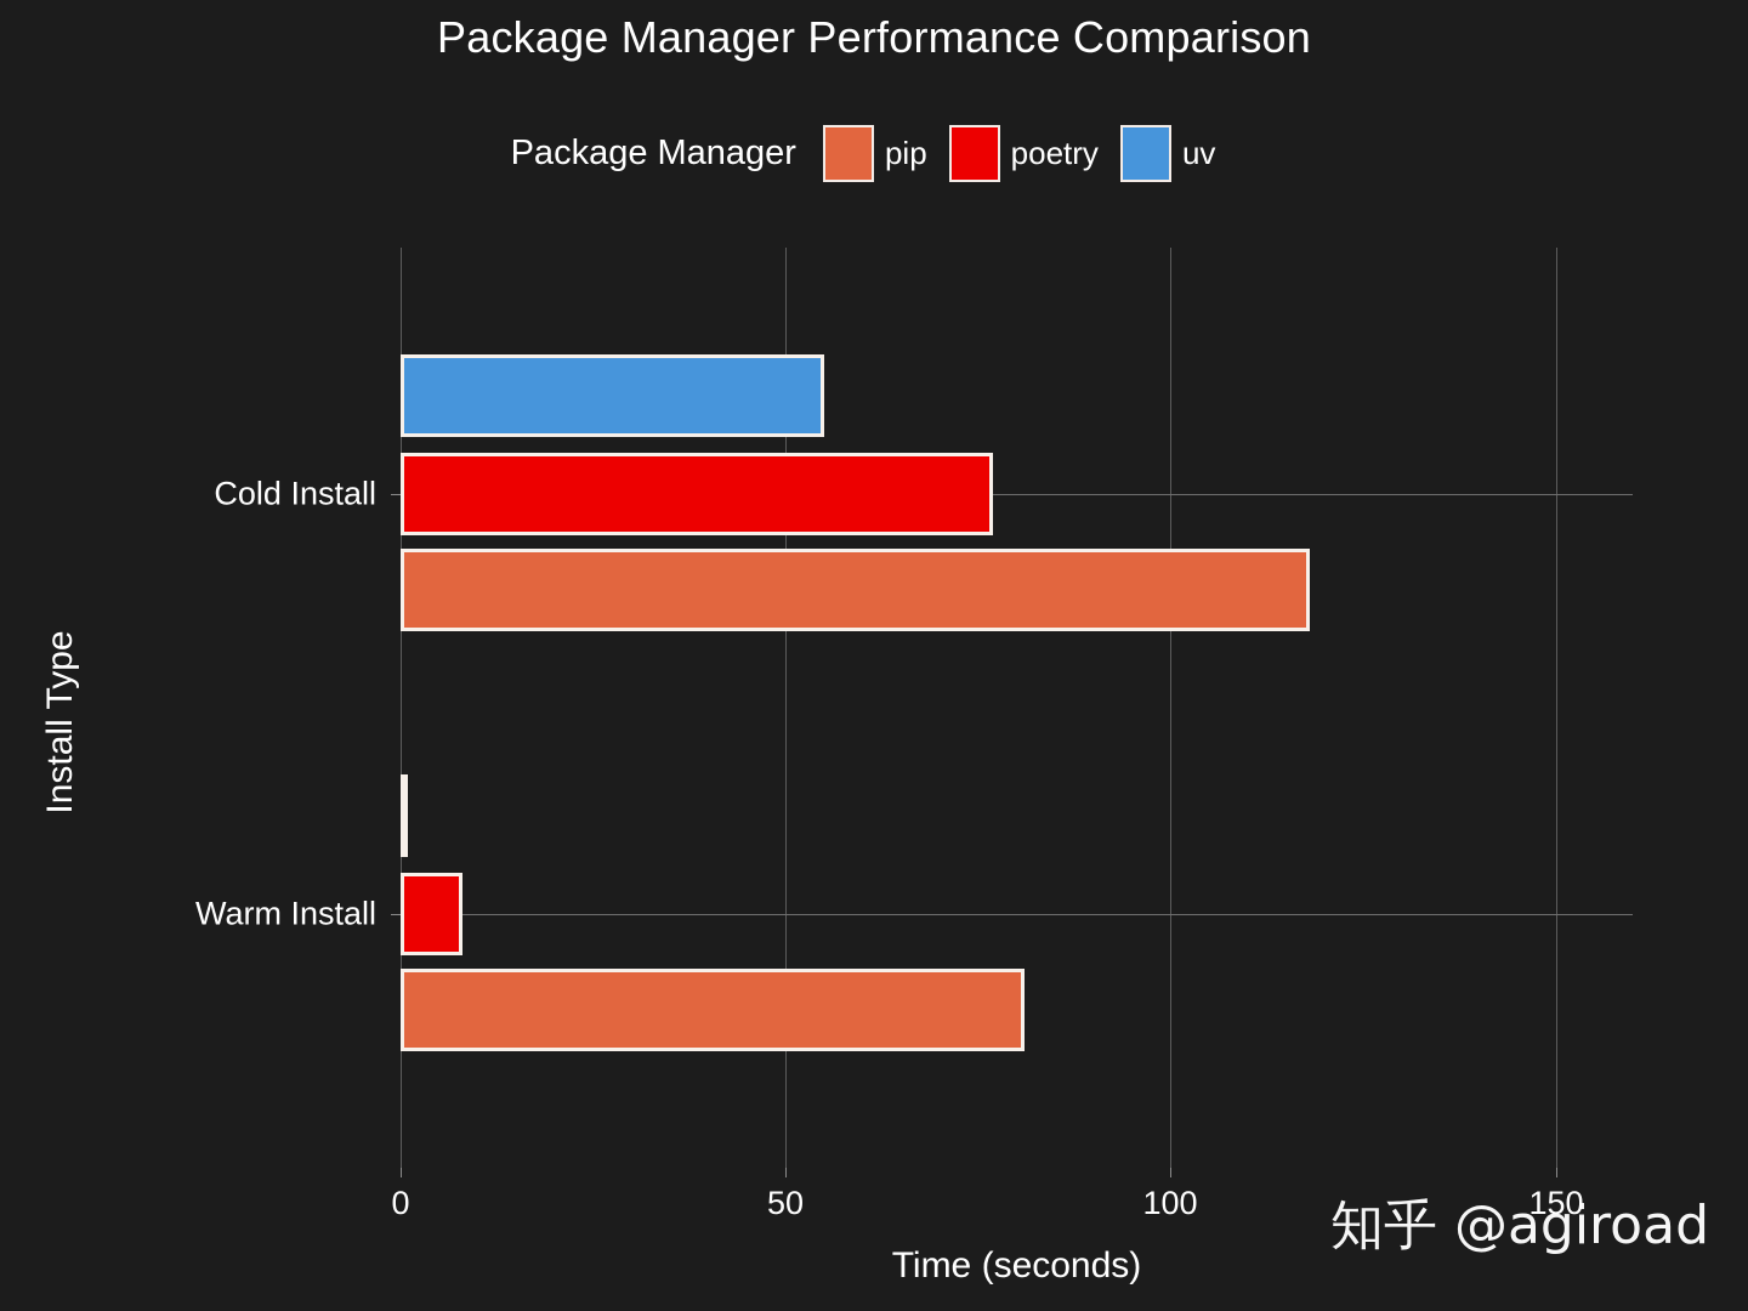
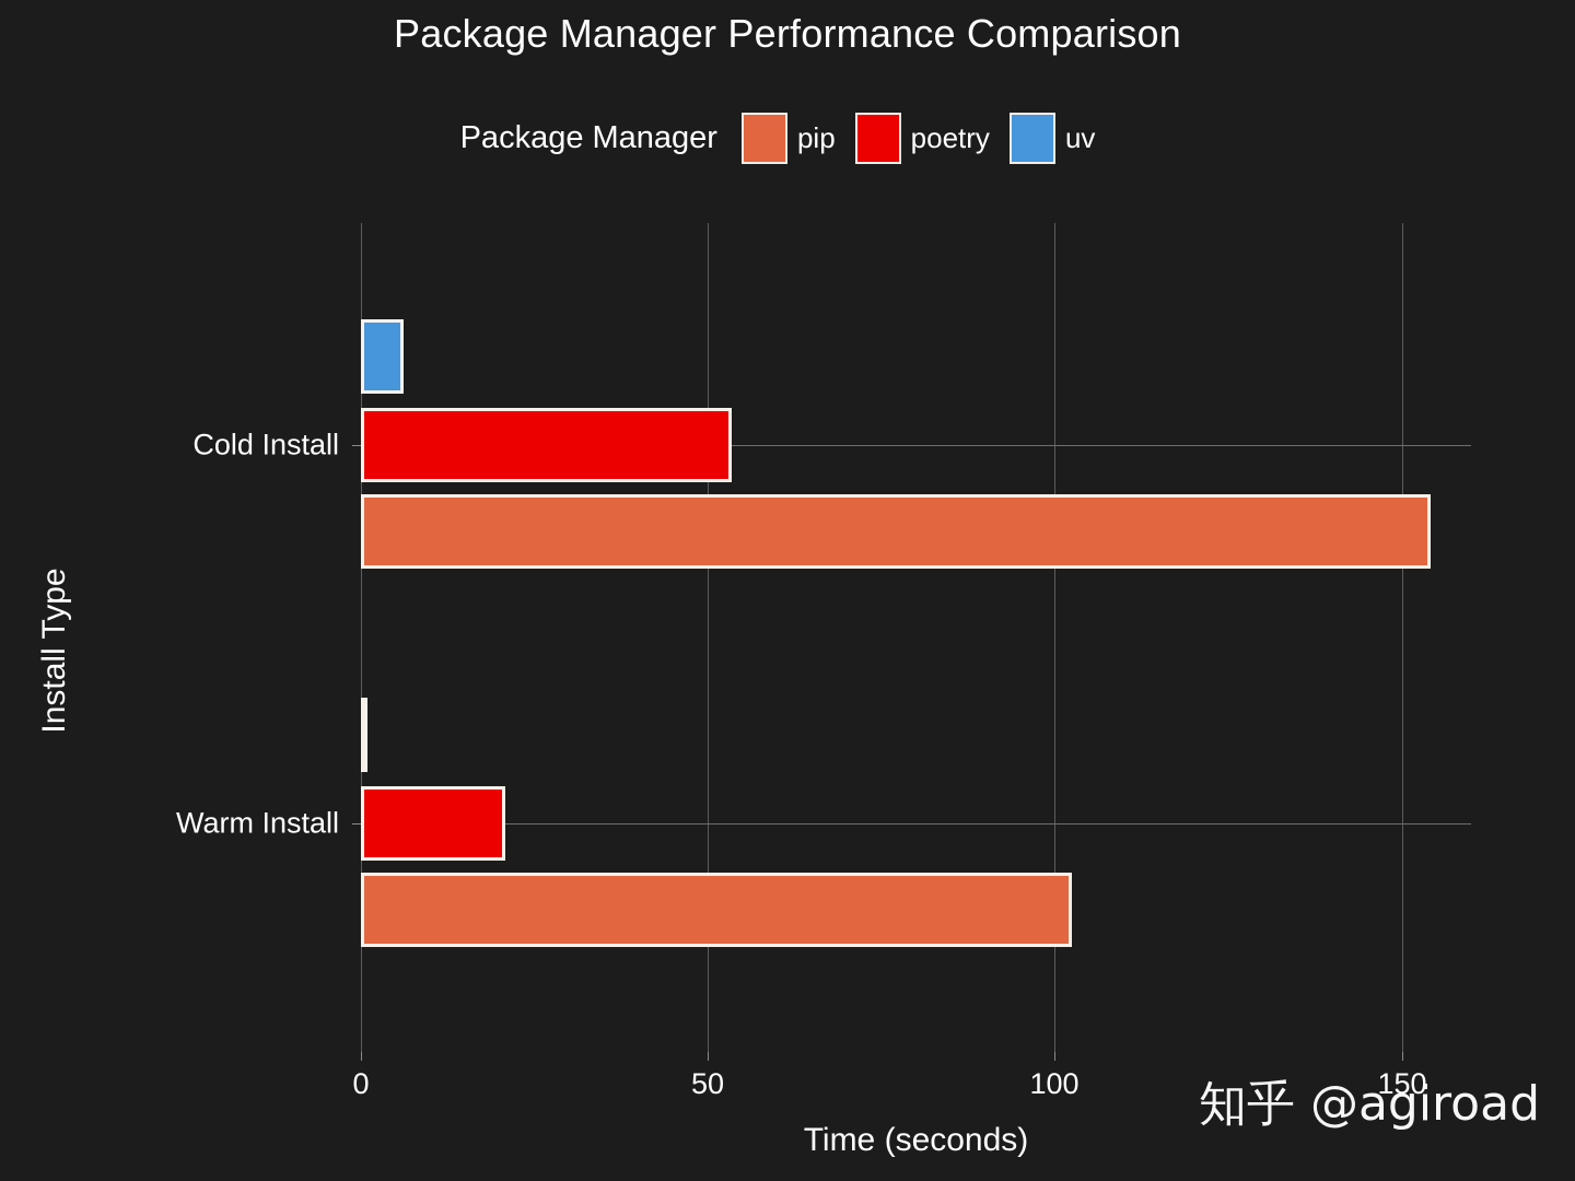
pip/Cold Install: 118 -> 154
poetry/Cold Install: 77 -> 54
uv/Cold Install: 55 -> 6
pip/Warm Install: 81 -> 102
poetry/Warm Install: 8 -> 21
